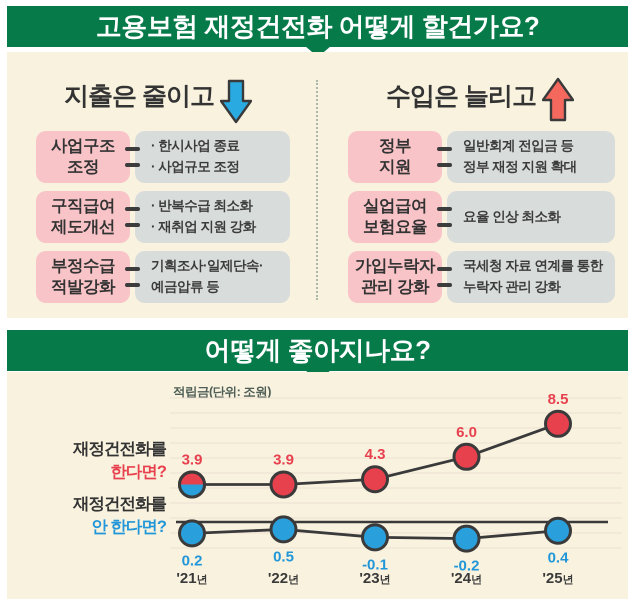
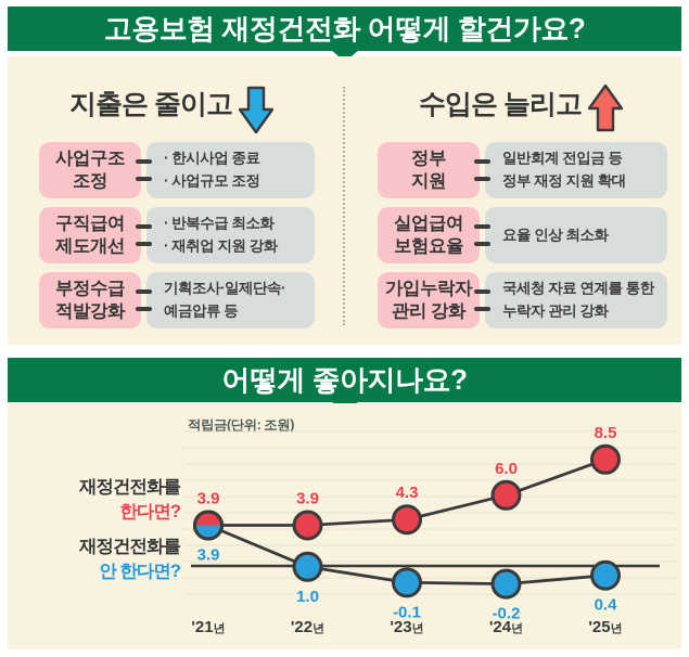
재정건전화를 안 한다면?/'21년: 0.2 -> 3.9
재정건전화를 안 한다면?/'22년: 0.5 -> 1.0
